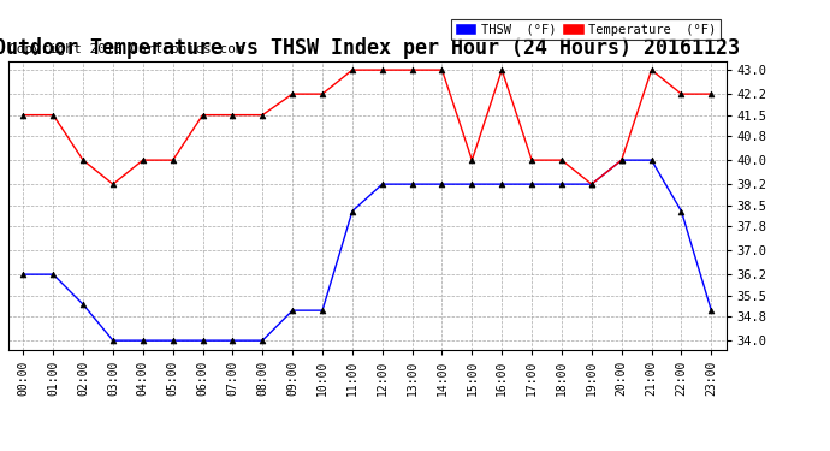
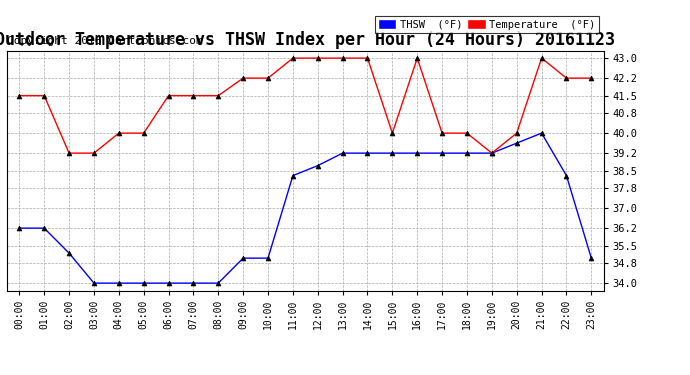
Temperature (°F)/02:00: 40.0 -> 39.2
THSW (°F)/12:00: 39.2 -> 38.7
THSW (°F)/20:00: 40.0 -> 39.6
